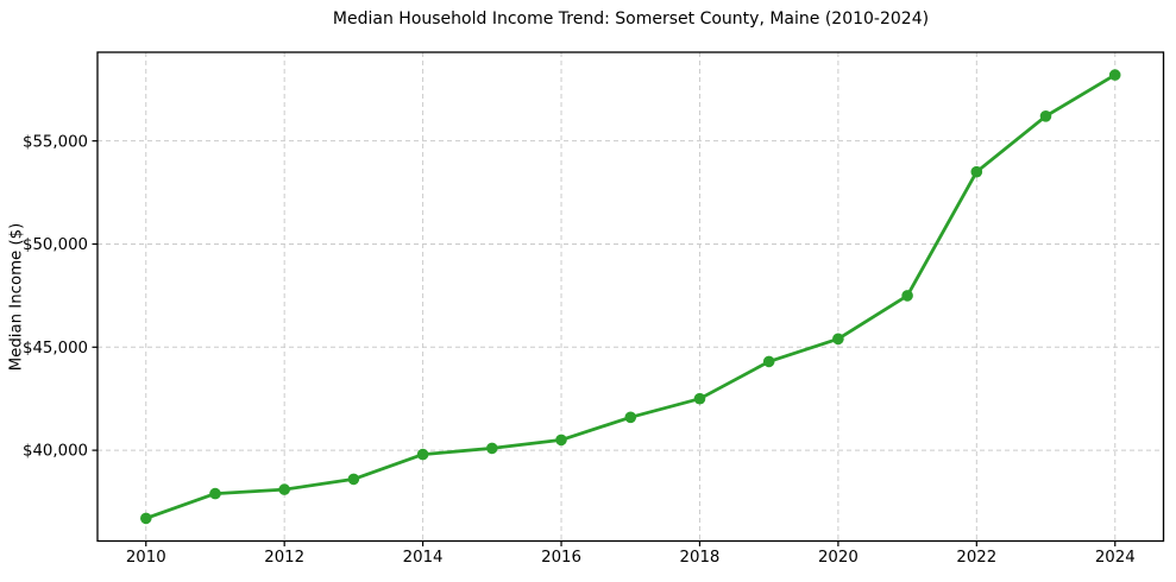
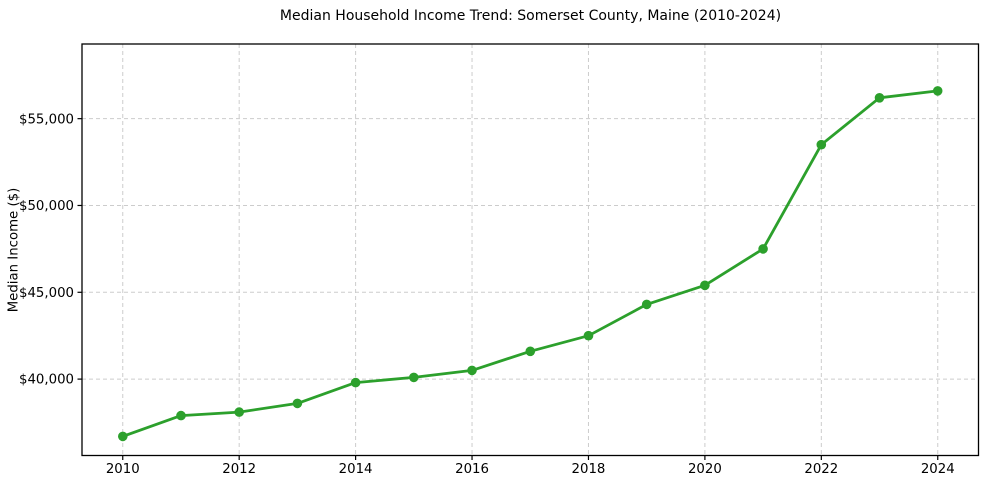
2024: $58200 -> $56600
